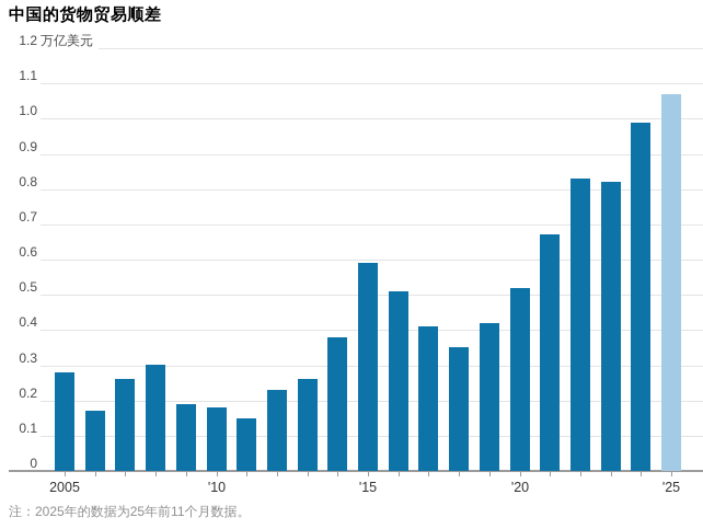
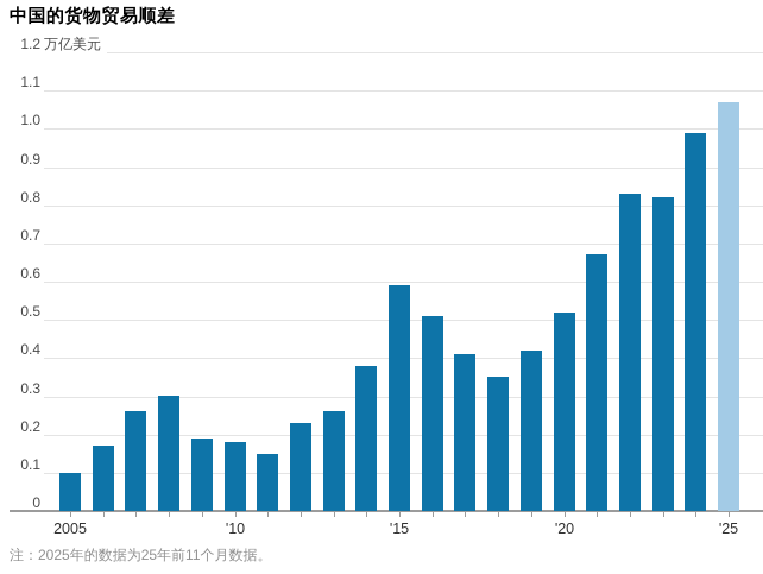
2005: 0.28 -> 0.10
